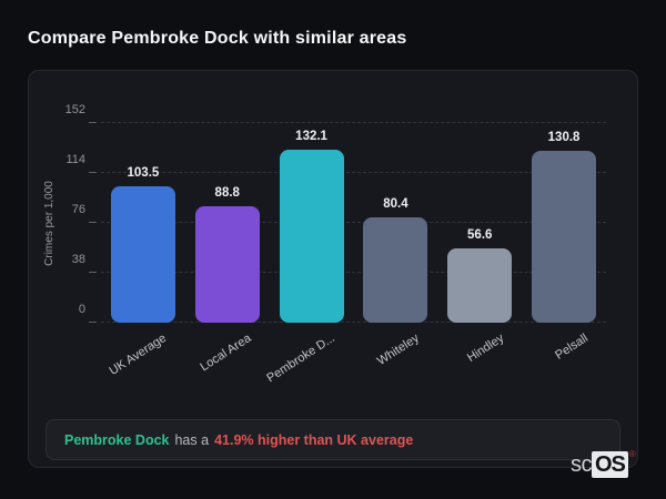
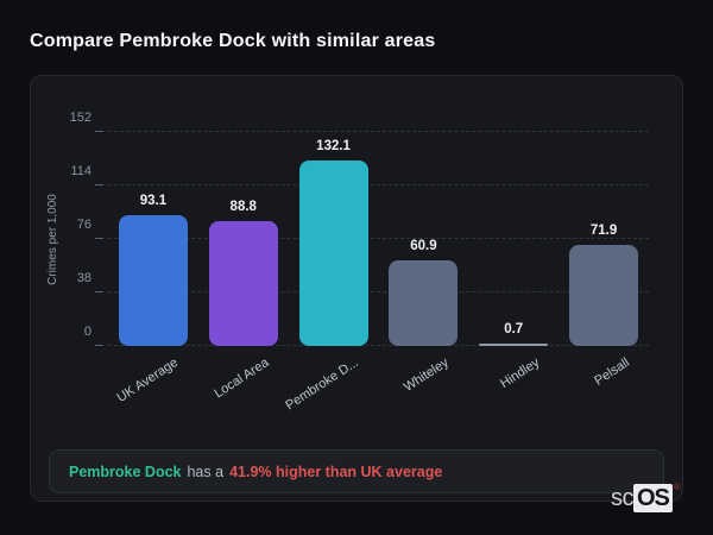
UK Average: 103.5 -> 93.1
Whiteley: 80.4 -> 60.9
Hindley: 56.6 -> 0.7
Pelsall: 130.8 -> 71.9
